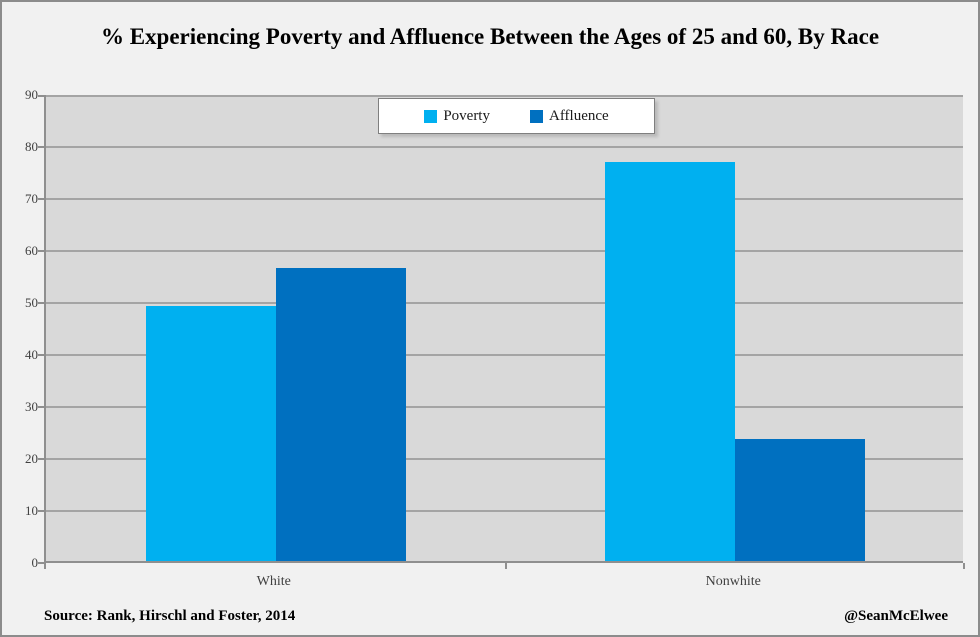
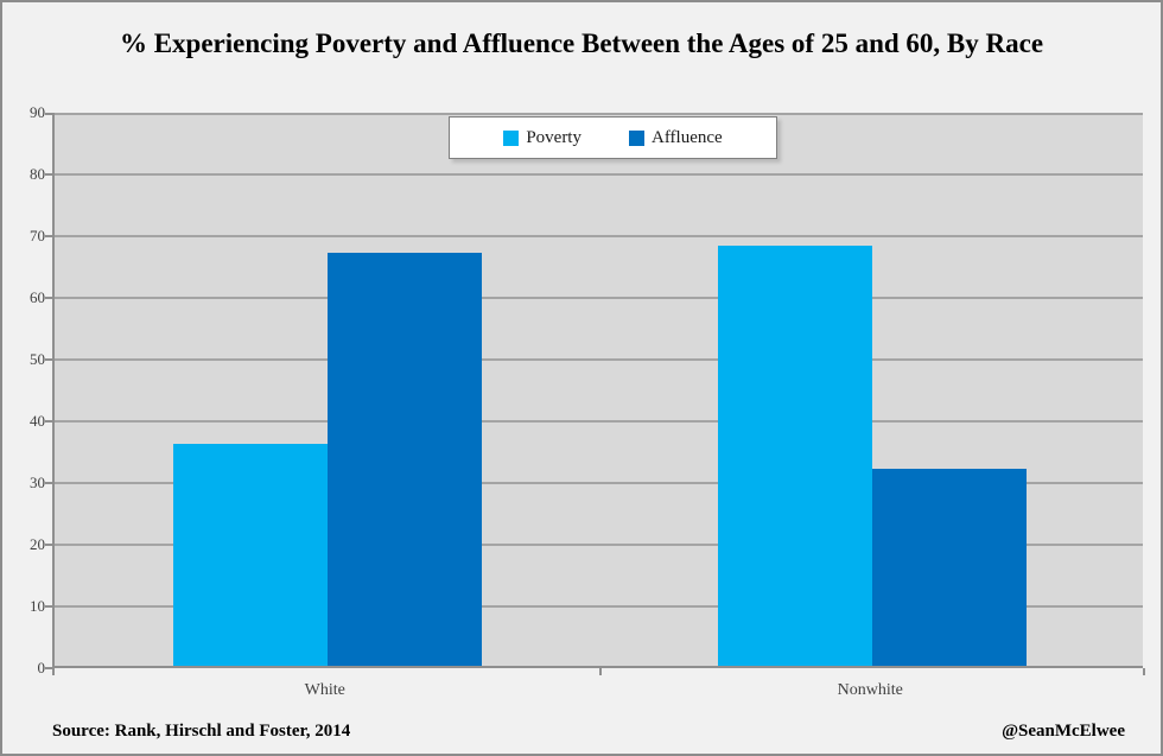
Poverty/White: 49 -> 36
Affluence/White: 56 -> 67
Poverty/Nonwhite: 77 -> 68
Affluence/Nonwhite: 24 -> 32
